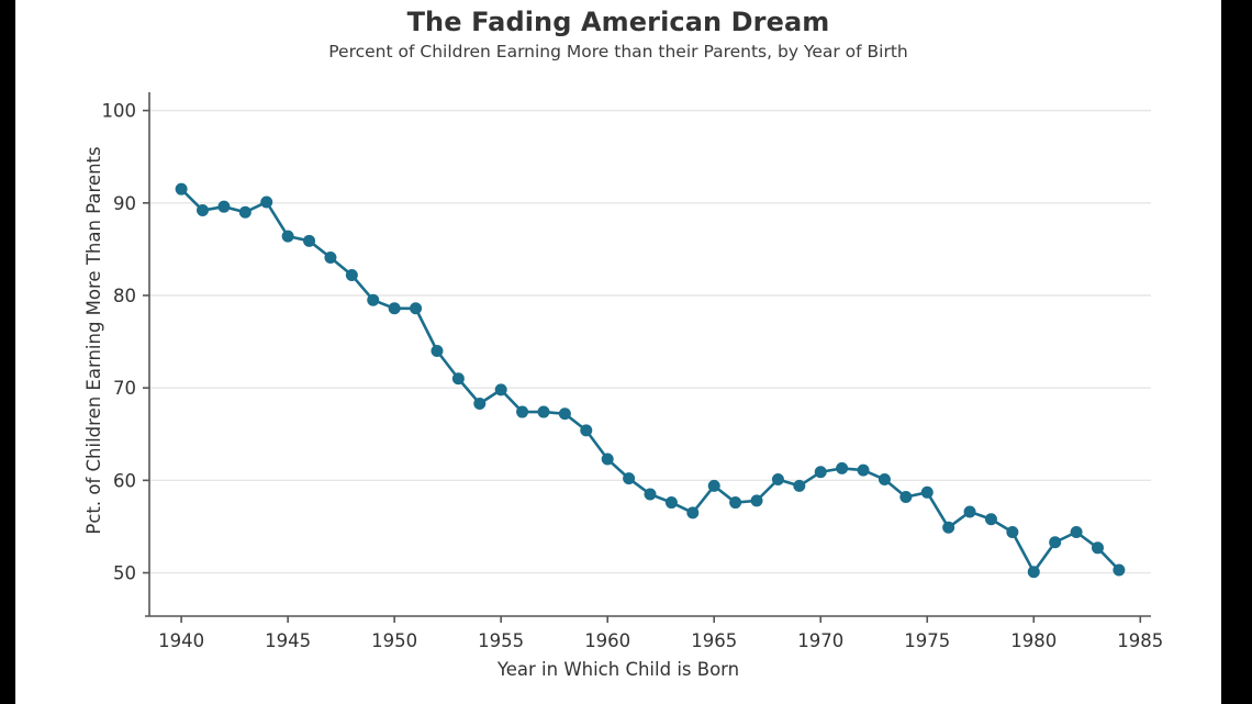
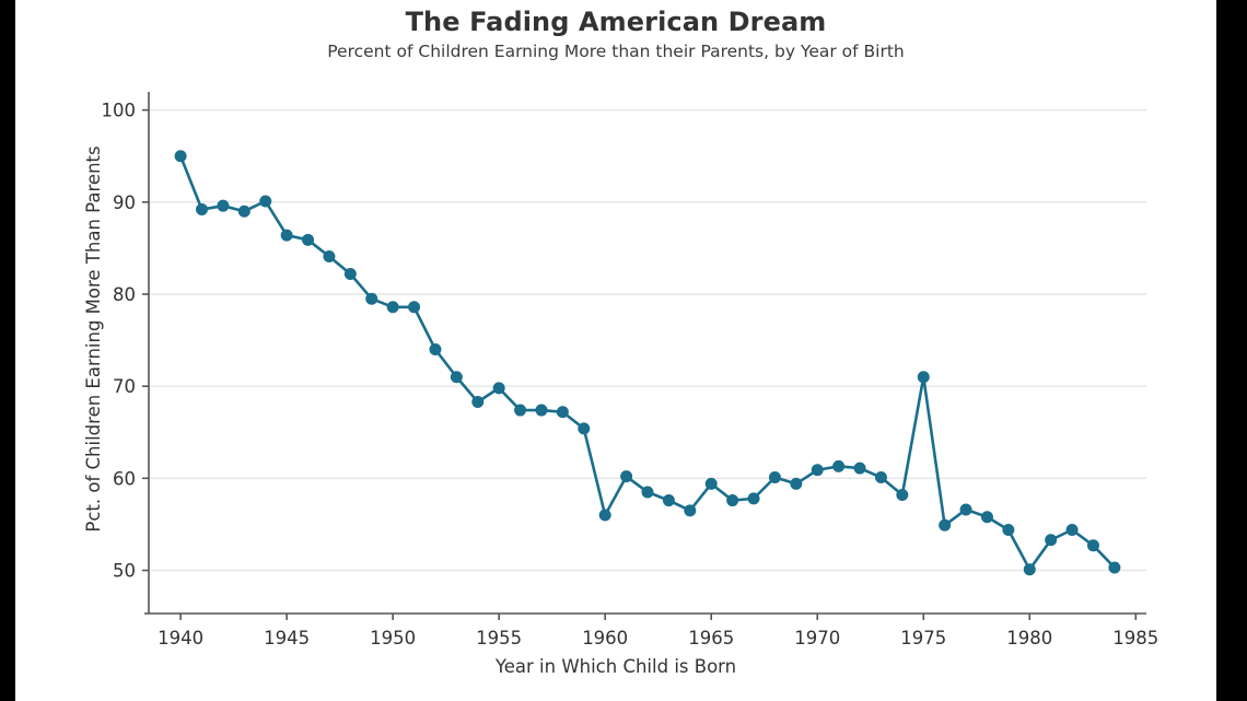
1940: 92 -> 95
1960: 62 -> 56
1975: 59 -> 71
